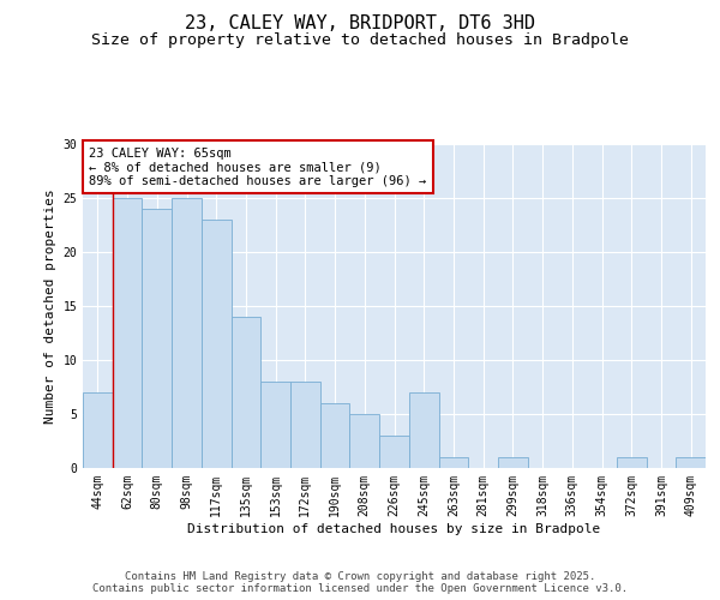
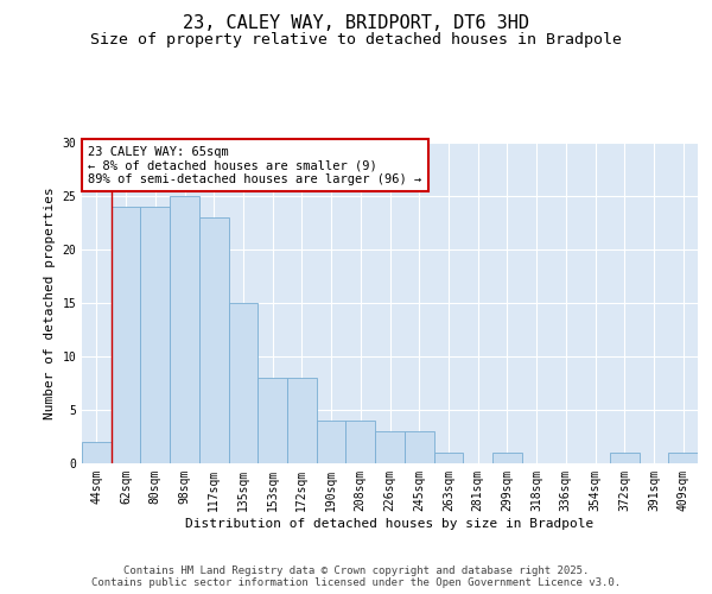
44sqm: 7 -> 2
62sqm: 25 -> 24
135sqm: 14 -> 15
190sqm: 6 -> 4
208sqm: 5 -> 4
245sqm: 7 -> 3
